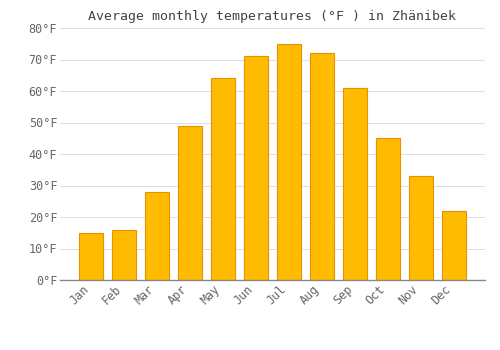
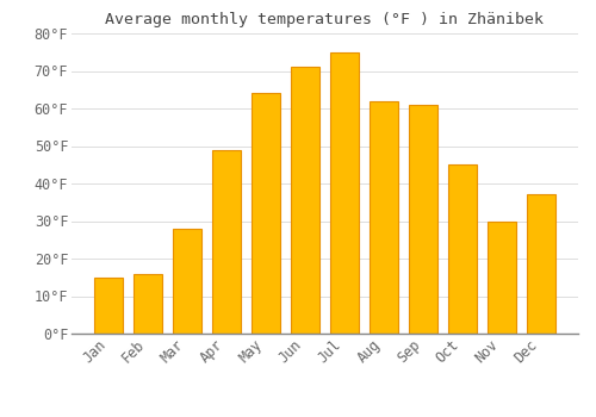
Aug: 72°F -> 62°F
Nov: 33°F -> 30°F
Dec: 22°F -> 37°F
